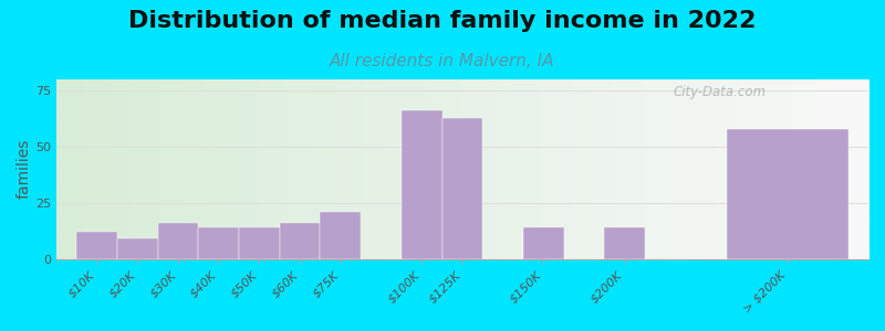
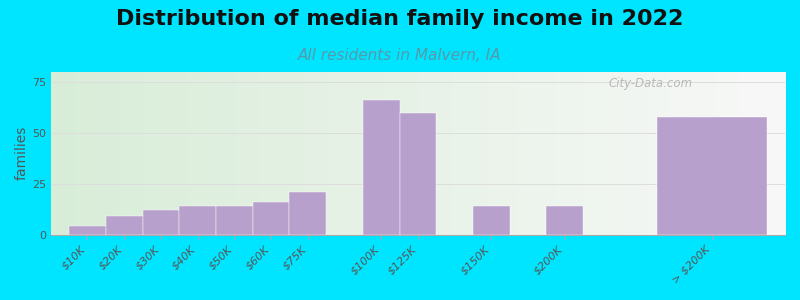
$10K: 12 -> 4
$30K: 16 -> 12
$125K: 63 -> 60
